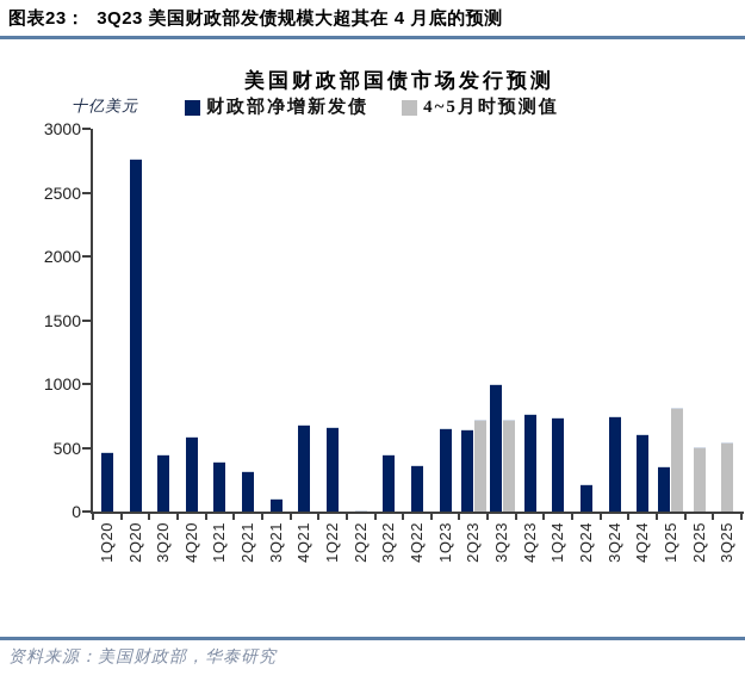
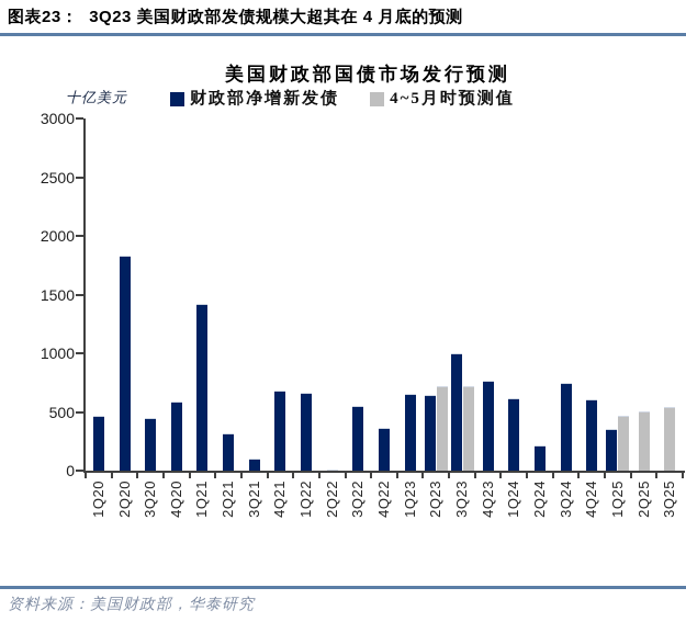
财政部净增新发债/2Q20: 2770 -> 1830
财政部净增新发债/1Q21: 400 -> 1420
财政部净增新发债/3Q22: 450 -> 550
财政部净增新发债/1Q24: 740 -> 620
4~5月时预测值/1Q25: 810 -> 470
